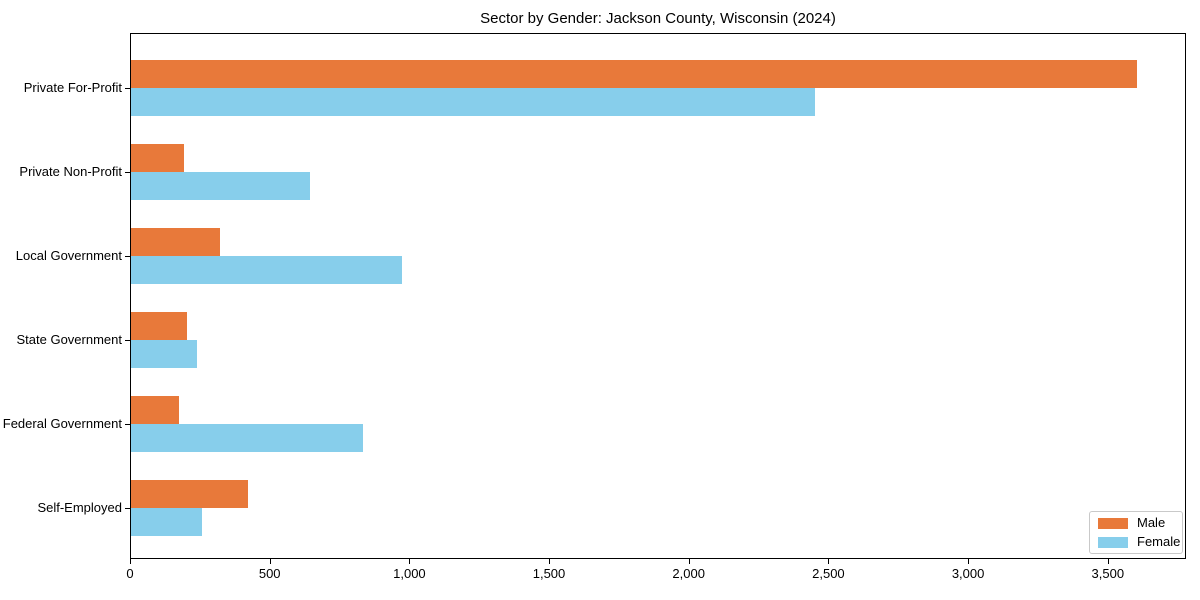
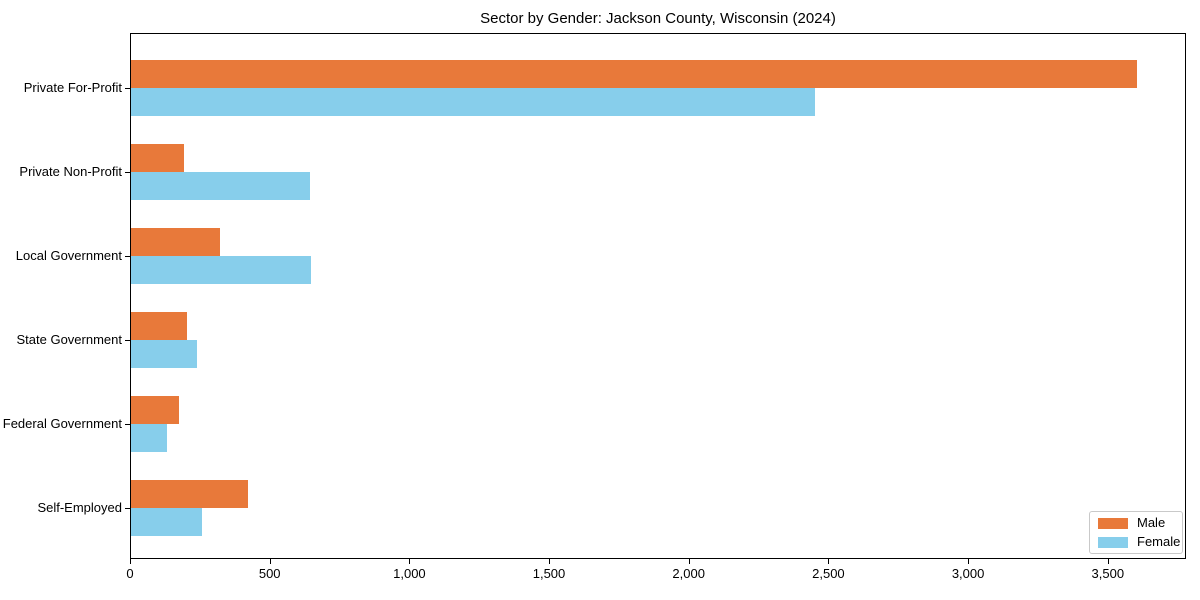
Female/Local Government: 970 -> 640
Female/Federal Government: 830 -> 130
